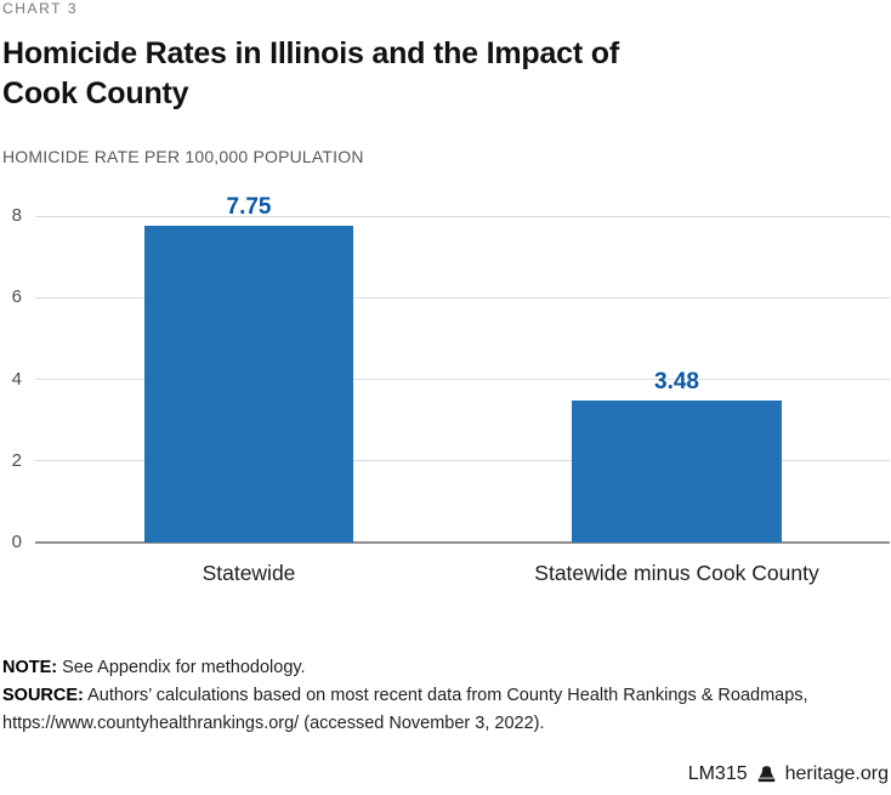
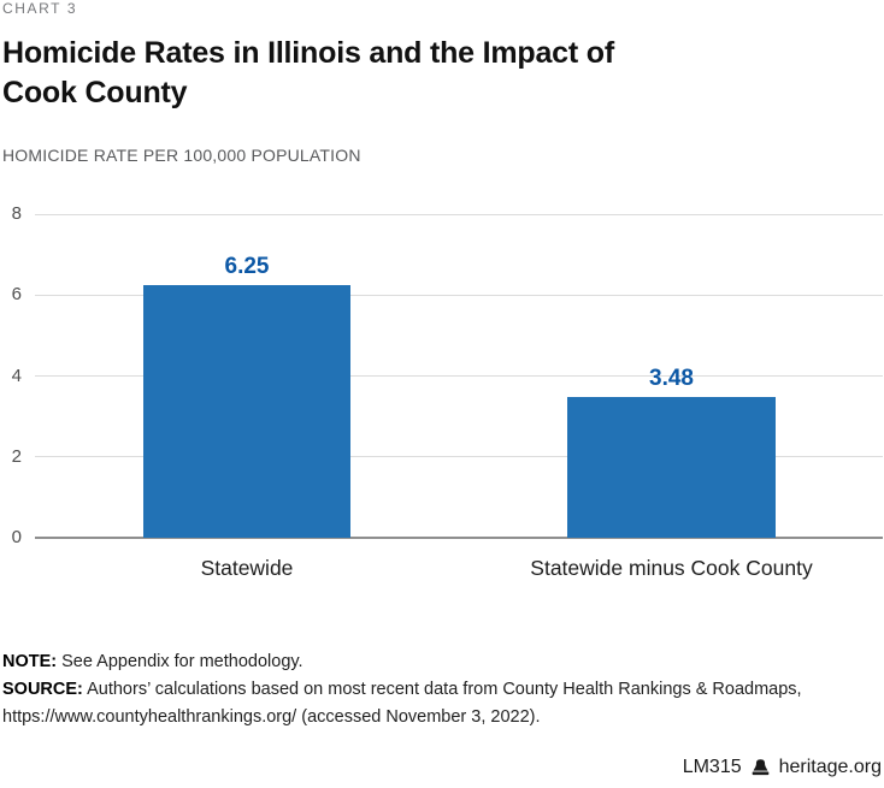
Statewide: 7.75 -> 6.25
